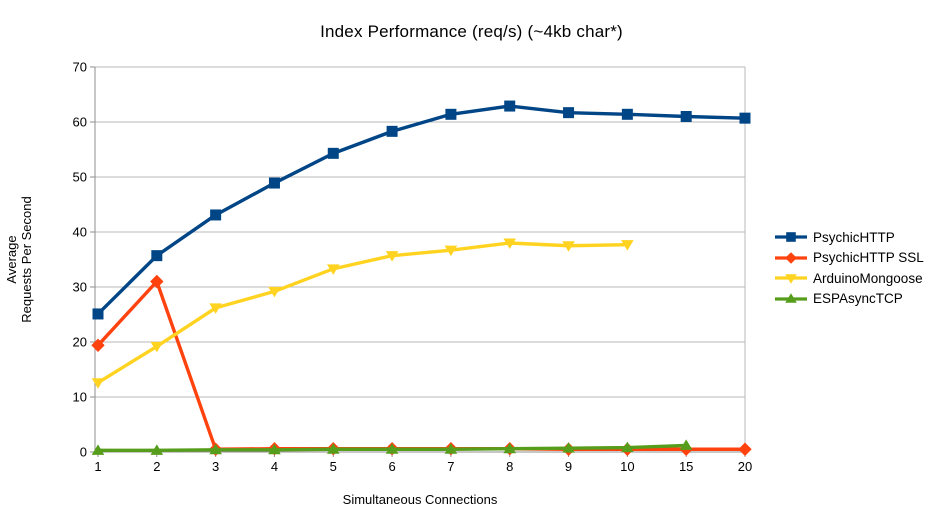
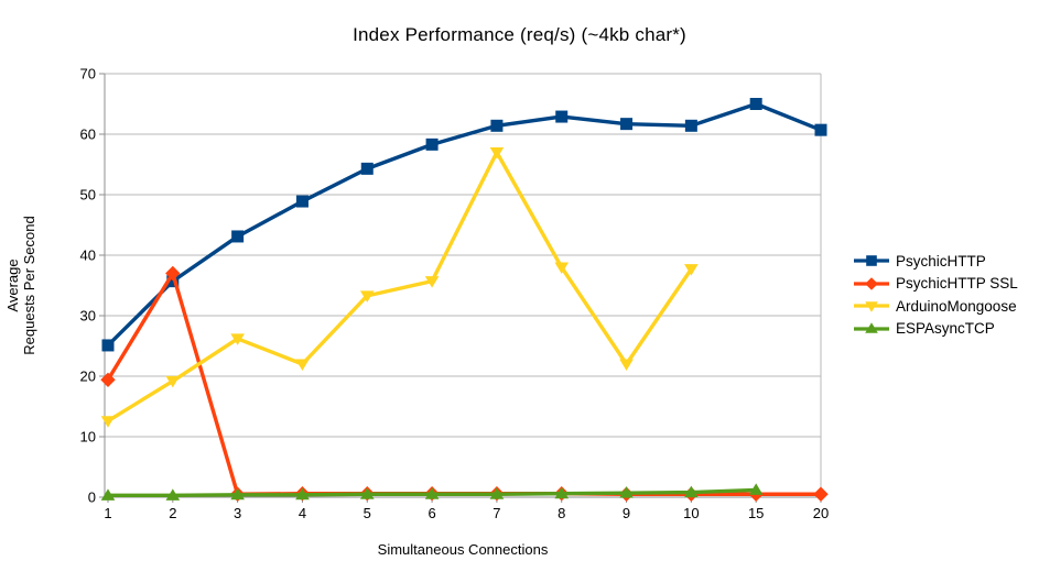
PsychicHTTP SSL/2: 31 -> 37
ArduinoMongoose/4: 29 -> 22
ArduinoMongoose/7: 37 -> 57
ArduinoMongoose/9: 38 -> 22
PsychicHTTP/15: 61 -> 65
